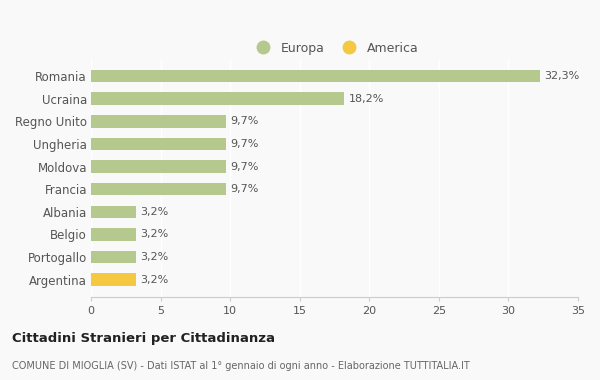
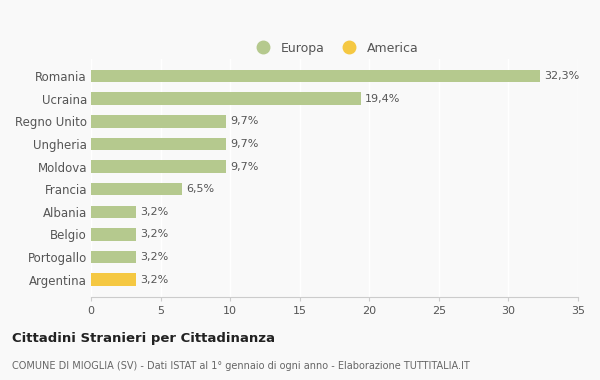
Ucraina: 18,2% -> 19,4%
Francia: 9,7% -> 6,5%
